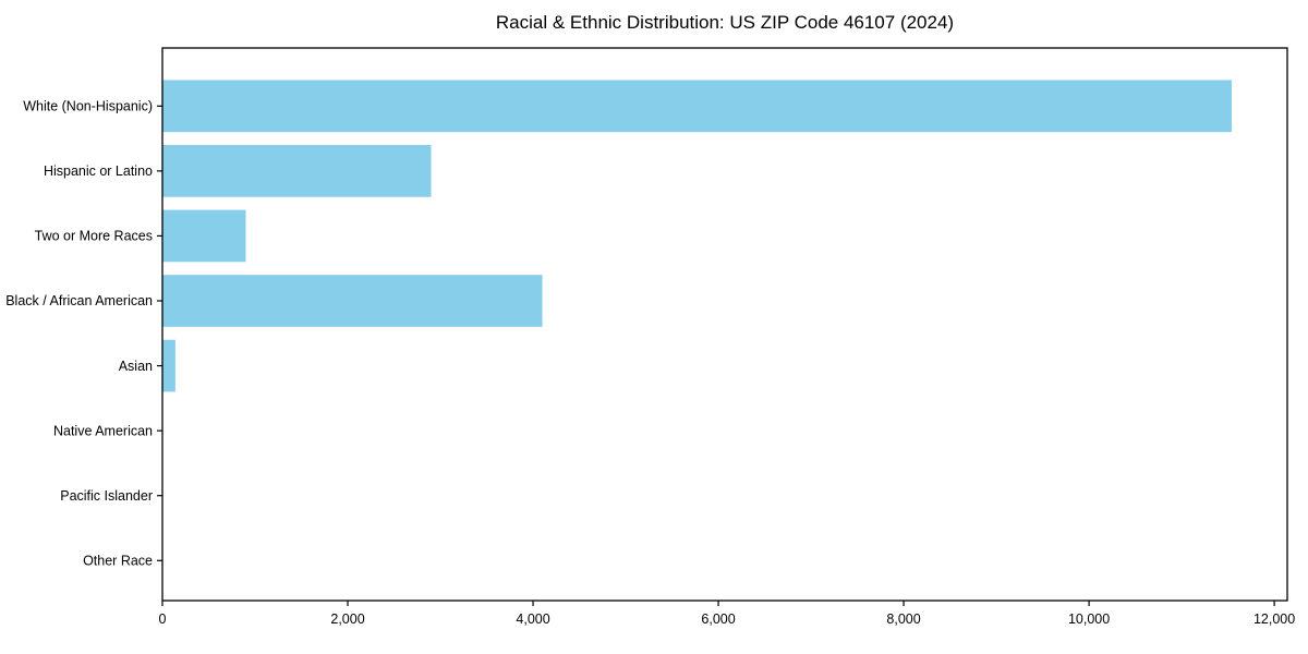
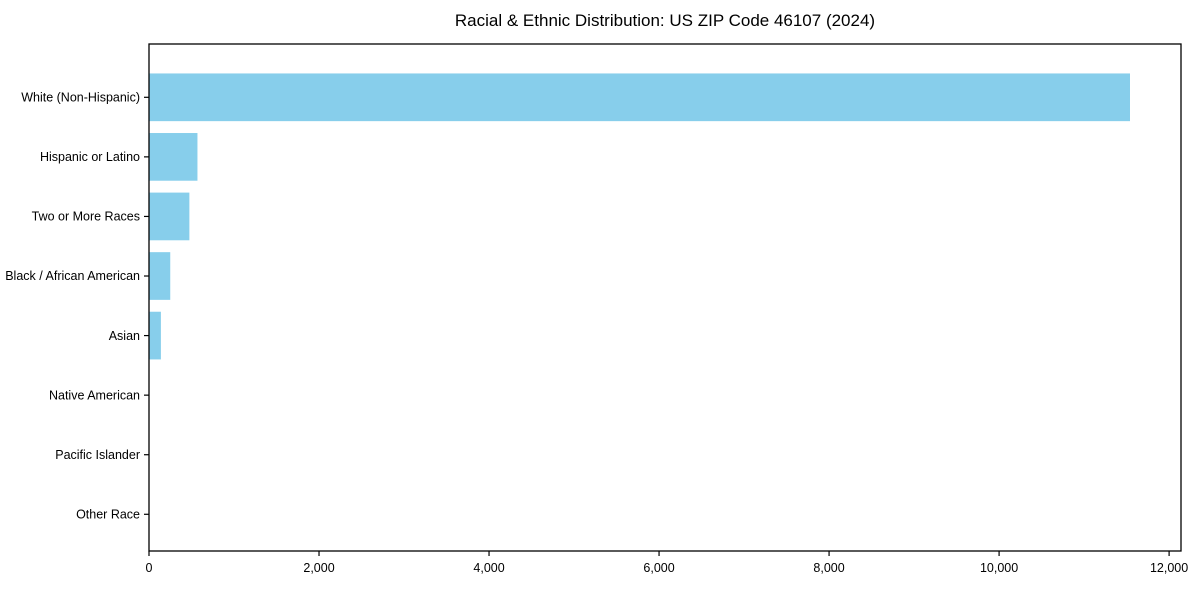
Hispanic or Latino: 2900 -> 600
Two or More Races: 900 -> 500
Black / African American: 4100 -> 200
